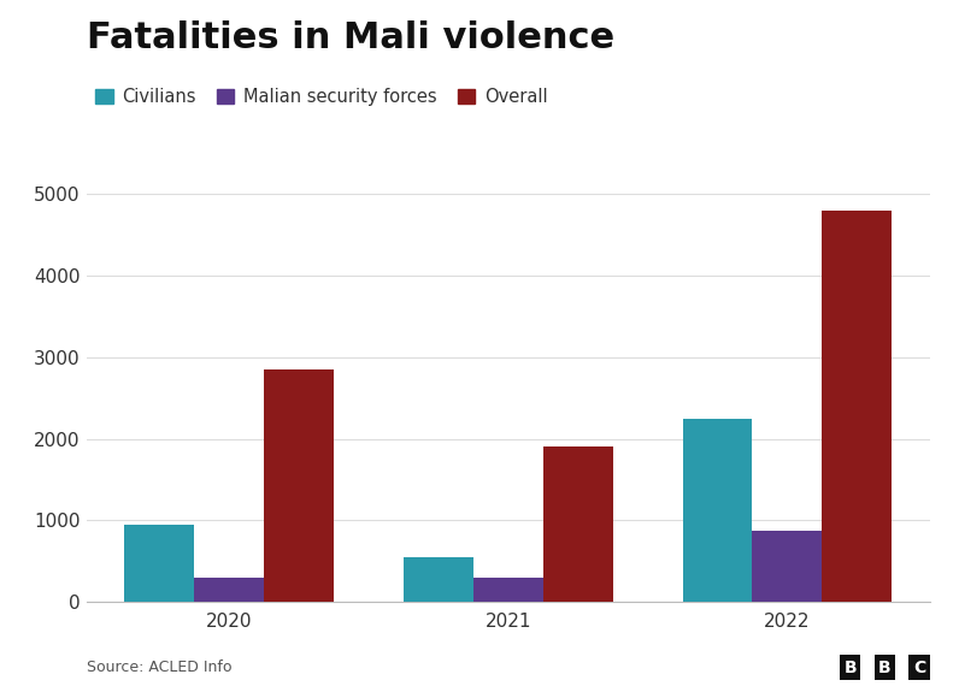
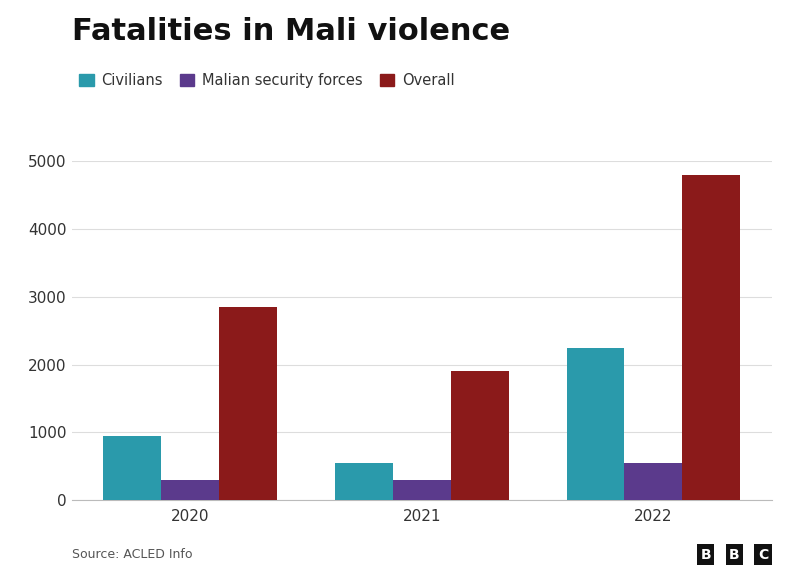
Malian security forces/2022: 880 -> 550
